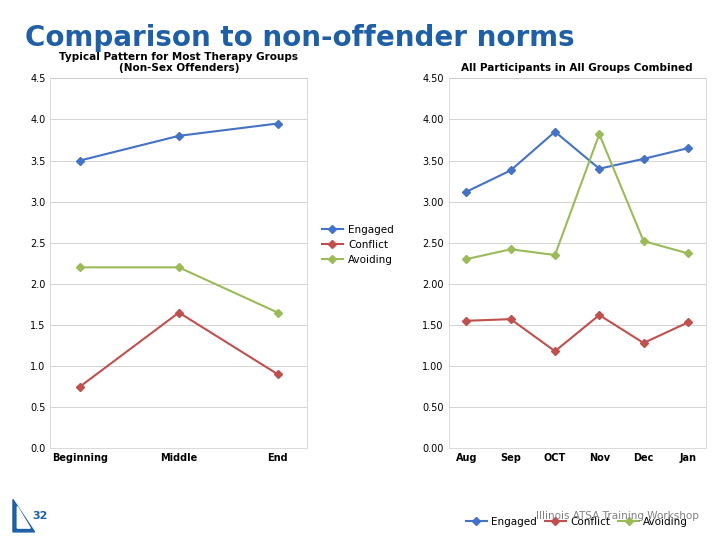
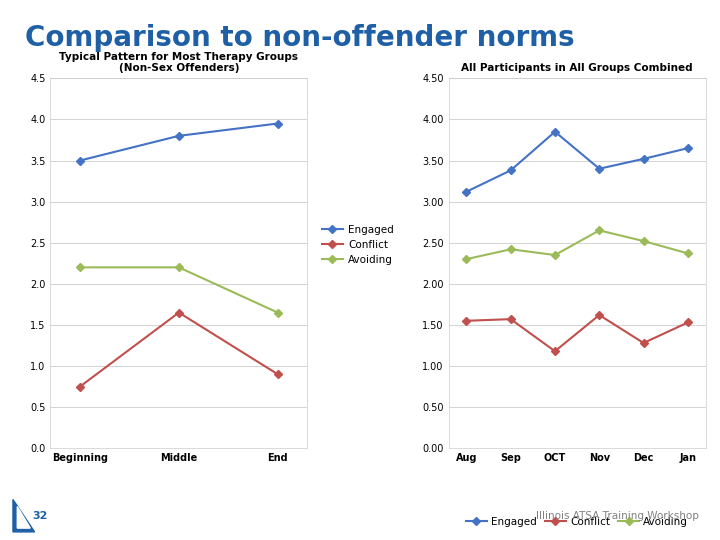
All Participants in All Groups Combined/Avoiding/Nov: 3.82 -> 2.65
